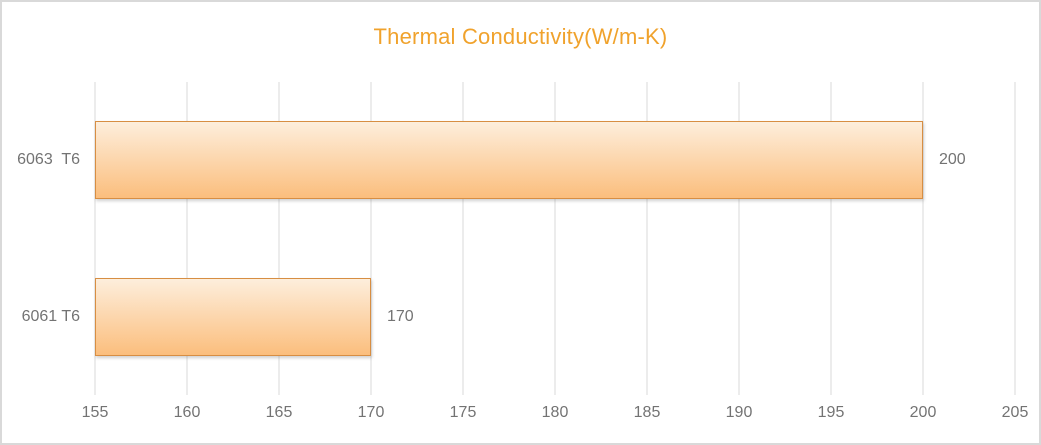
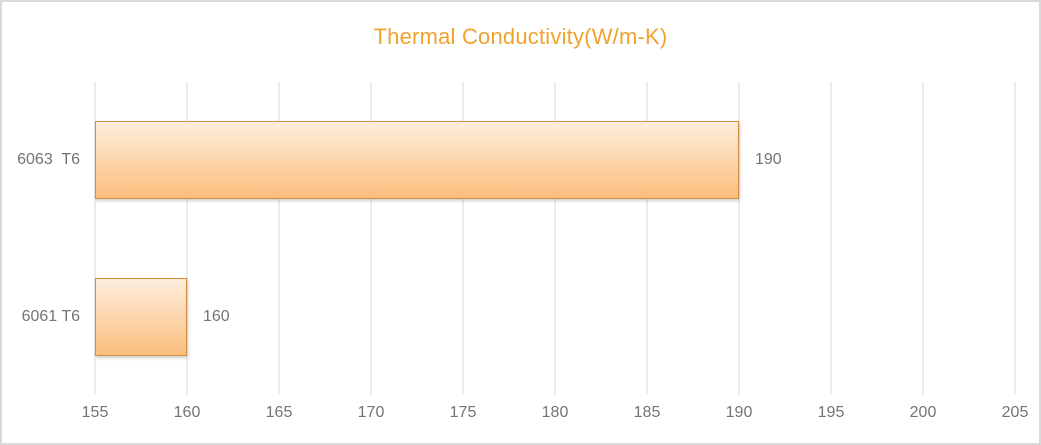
6063 T6: 200 -> 190
6061 T6: 170 -> 160
